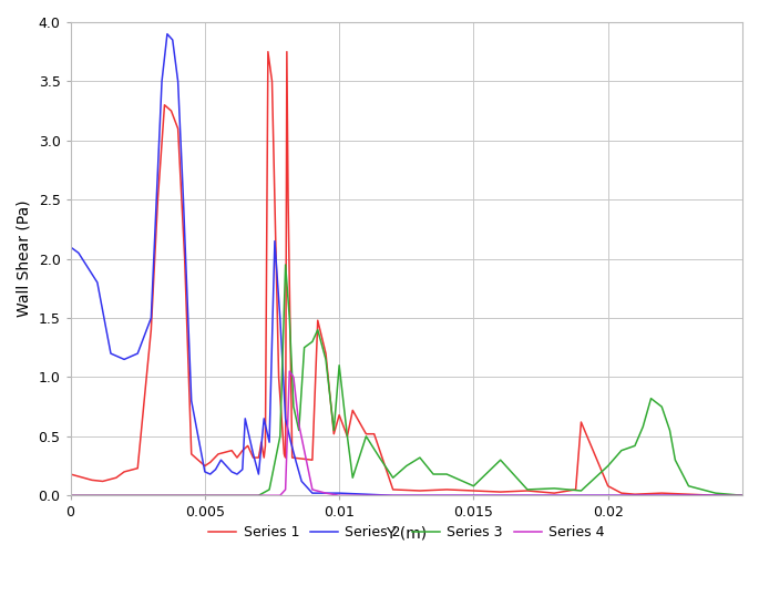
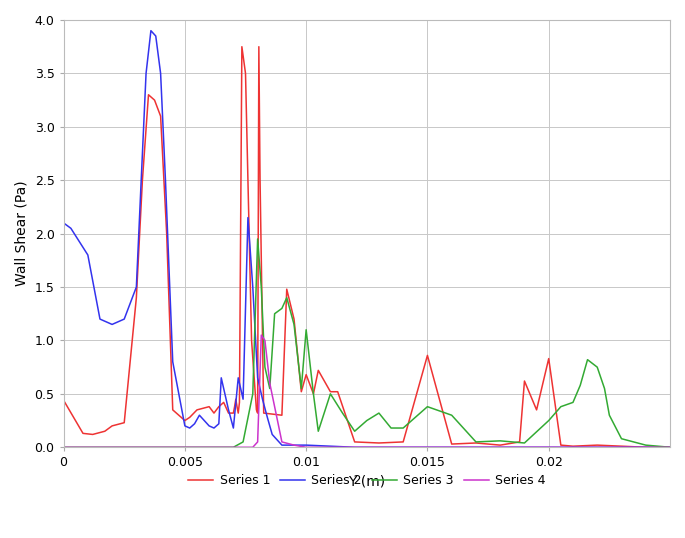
Series 1/0: 0.18 -> 0.44
Series 1/0.015: 0.04 -> 0.86
Series 3/0.015: 0.08 -> 0.38
Series 1/0.02: 0.08 -> 0.83
